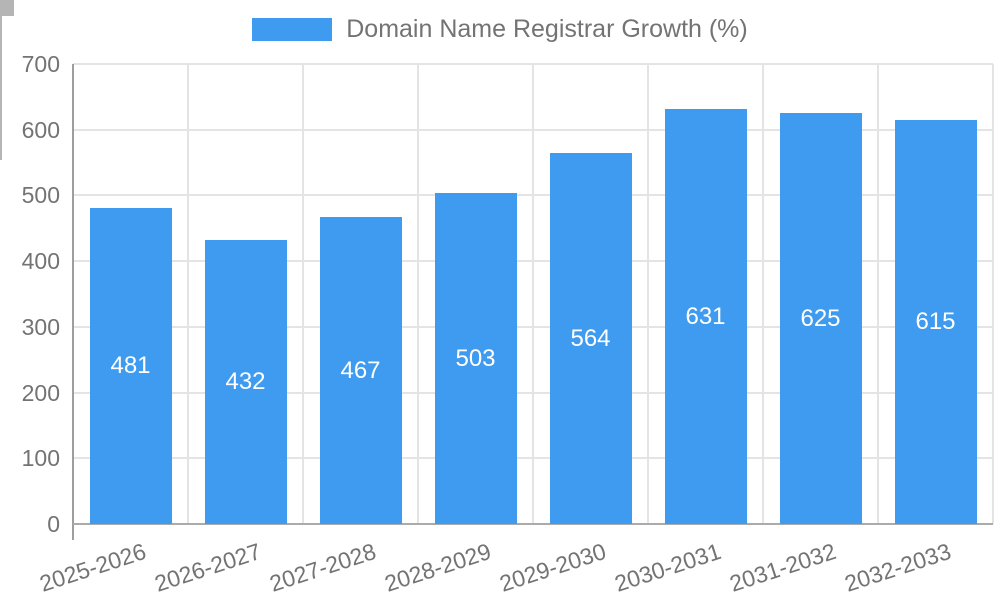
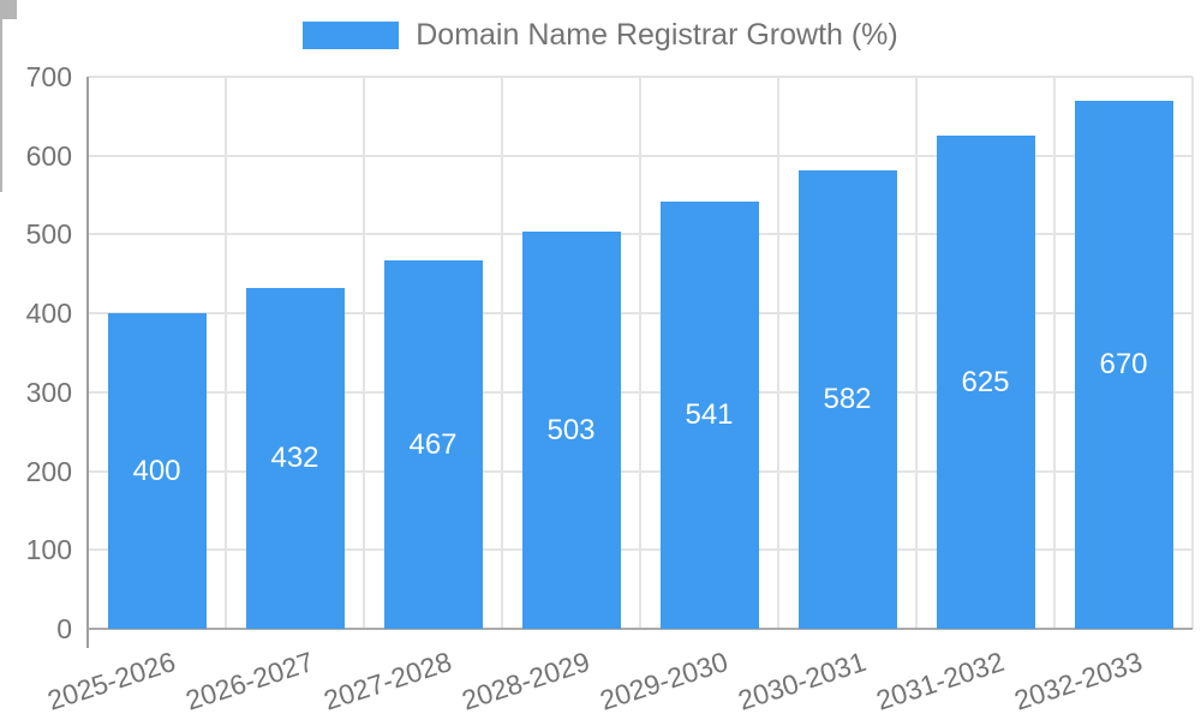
2025-2026: 481 -> 400
2029-2030: 564 -> 541
2030-2031: 631 -> 582
2032-2033: 615 -> 670
